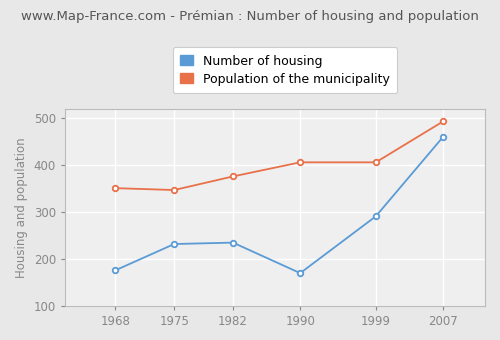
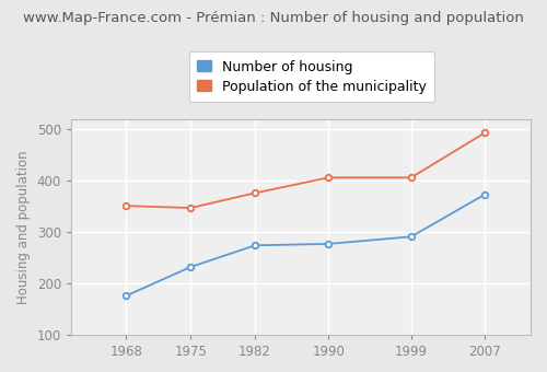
Number of housing/1982: 235 -> 274
Number of housing/1990: 170 -> 277
Number of housing/2007: 460 -> 373
